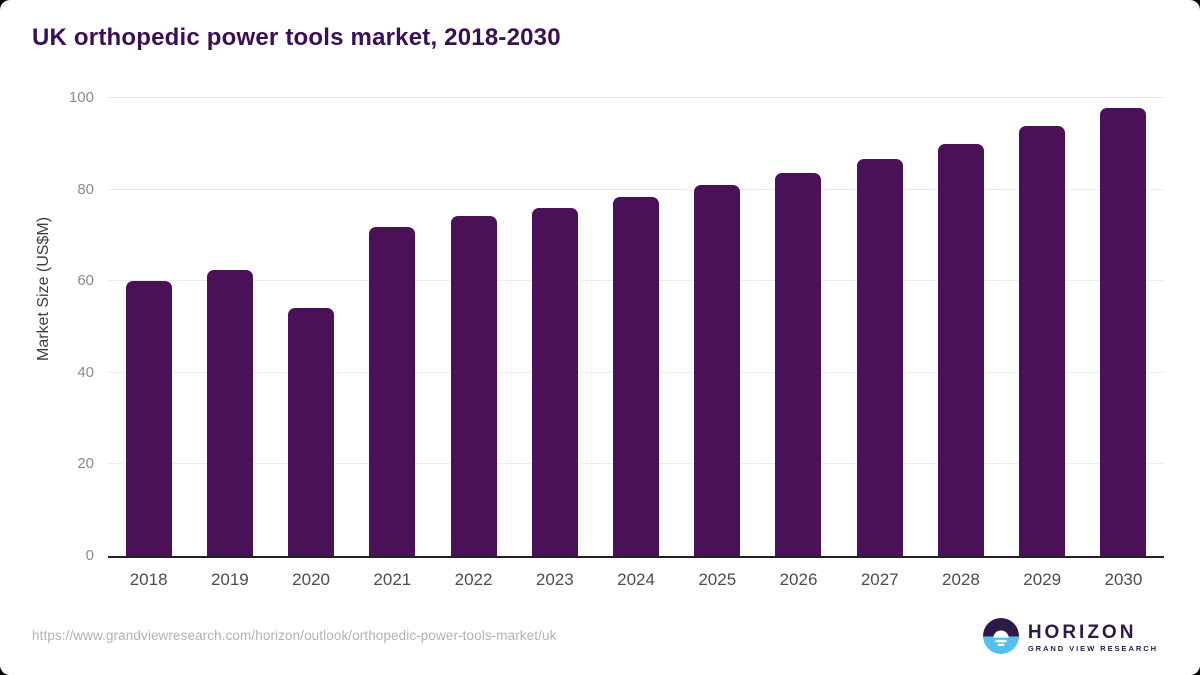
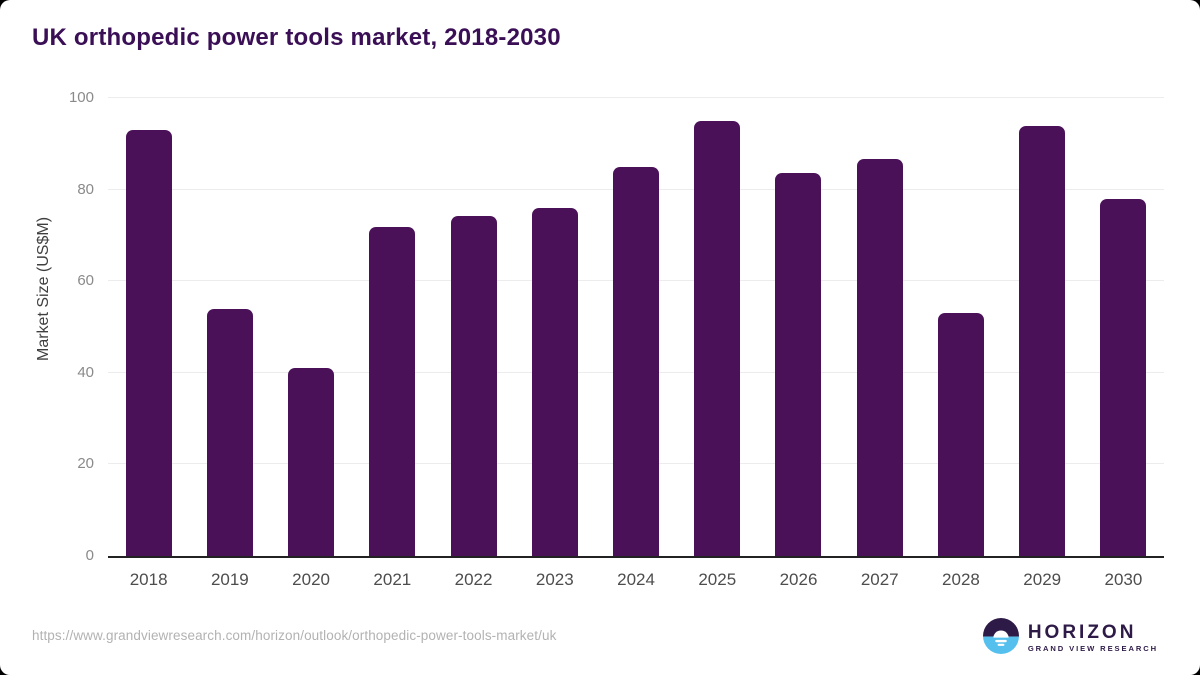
2018: 60 -> 93
2019: 62 -> 54
2020: 54 -> 41
2024: 78 -> 85
2025: 81 -> 95
2028: 90 -> 53
2030: 98 -> 78
